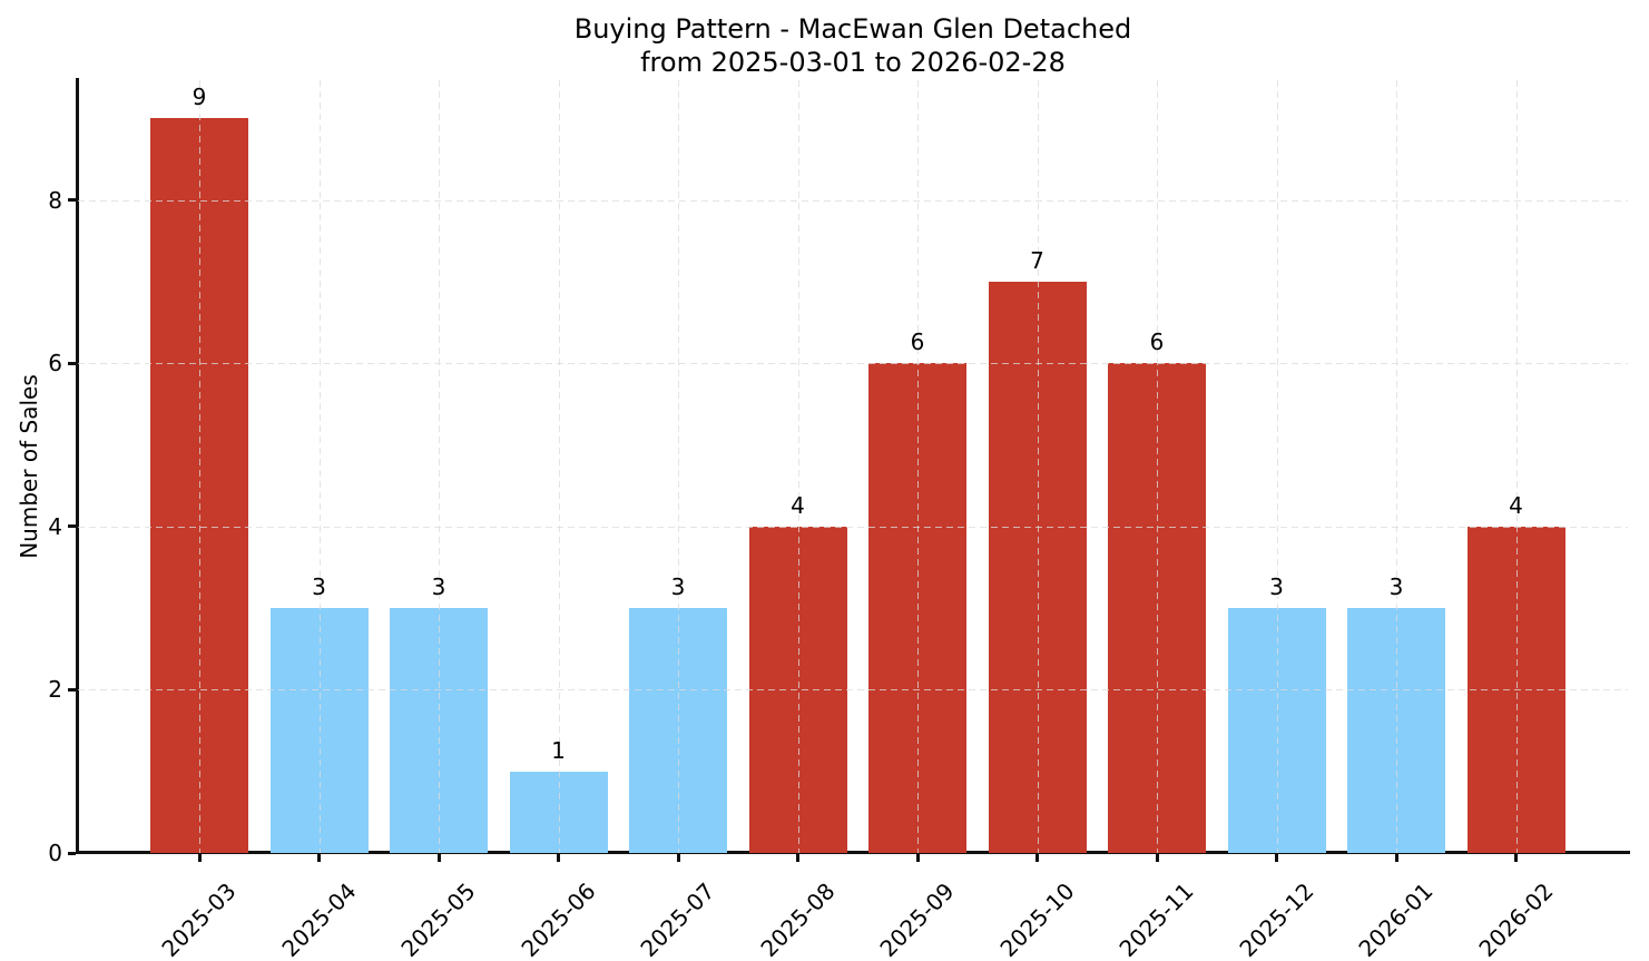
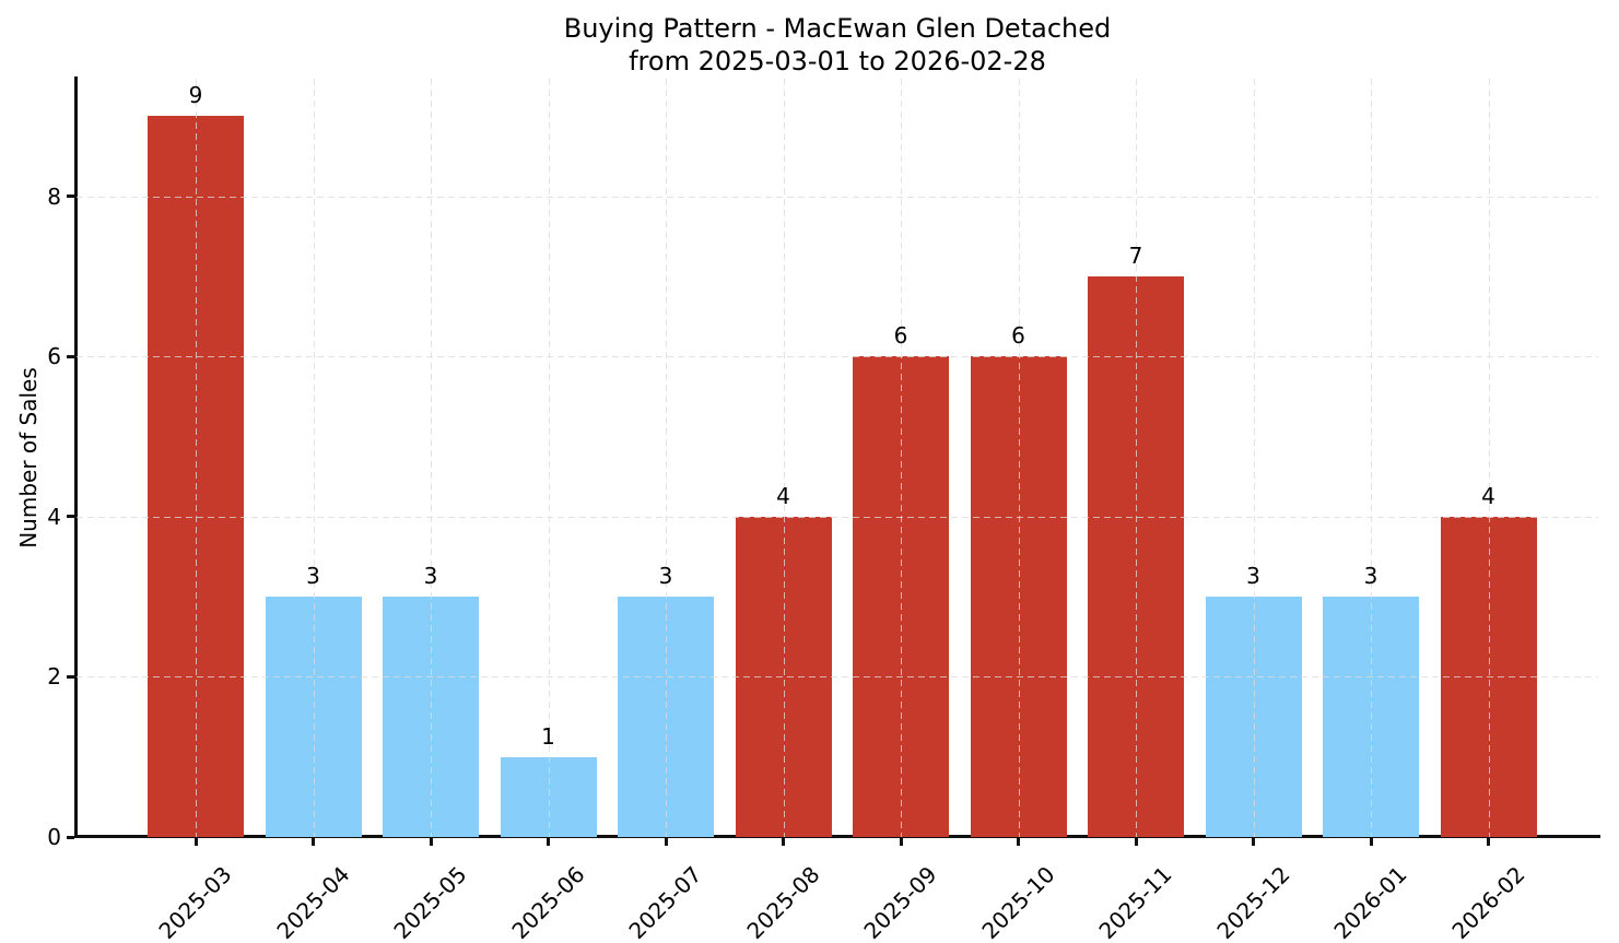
2025-10: 7 -> 6
2025-11: 6 -> 7
